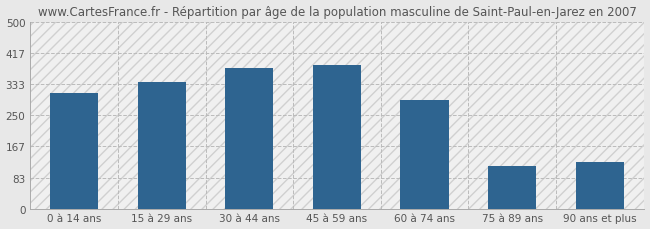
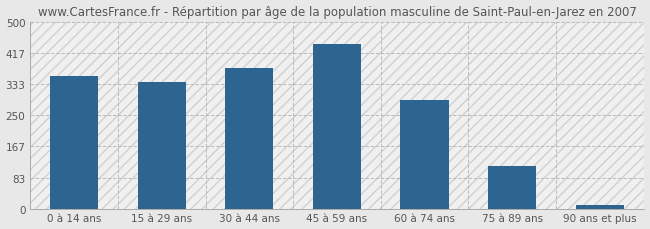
0 à 14 ans: 310 -> 355
45 à 59 ans: 385 -> 440
90 ans et plus: 125 -> 10
